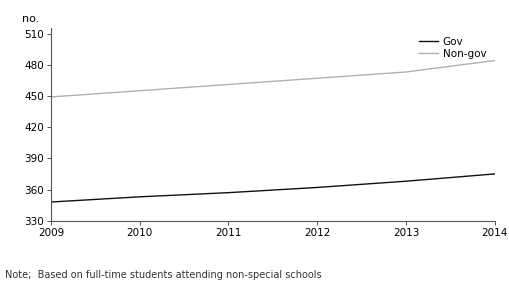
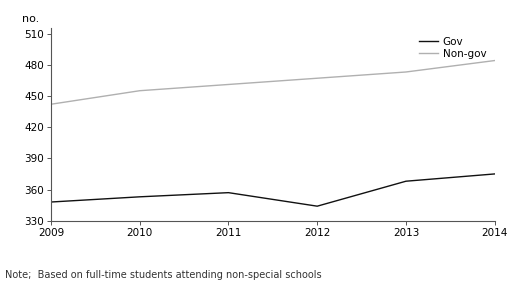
Non-gov/2009: 449 -> 442
Gov/2012: 362 -> 344
